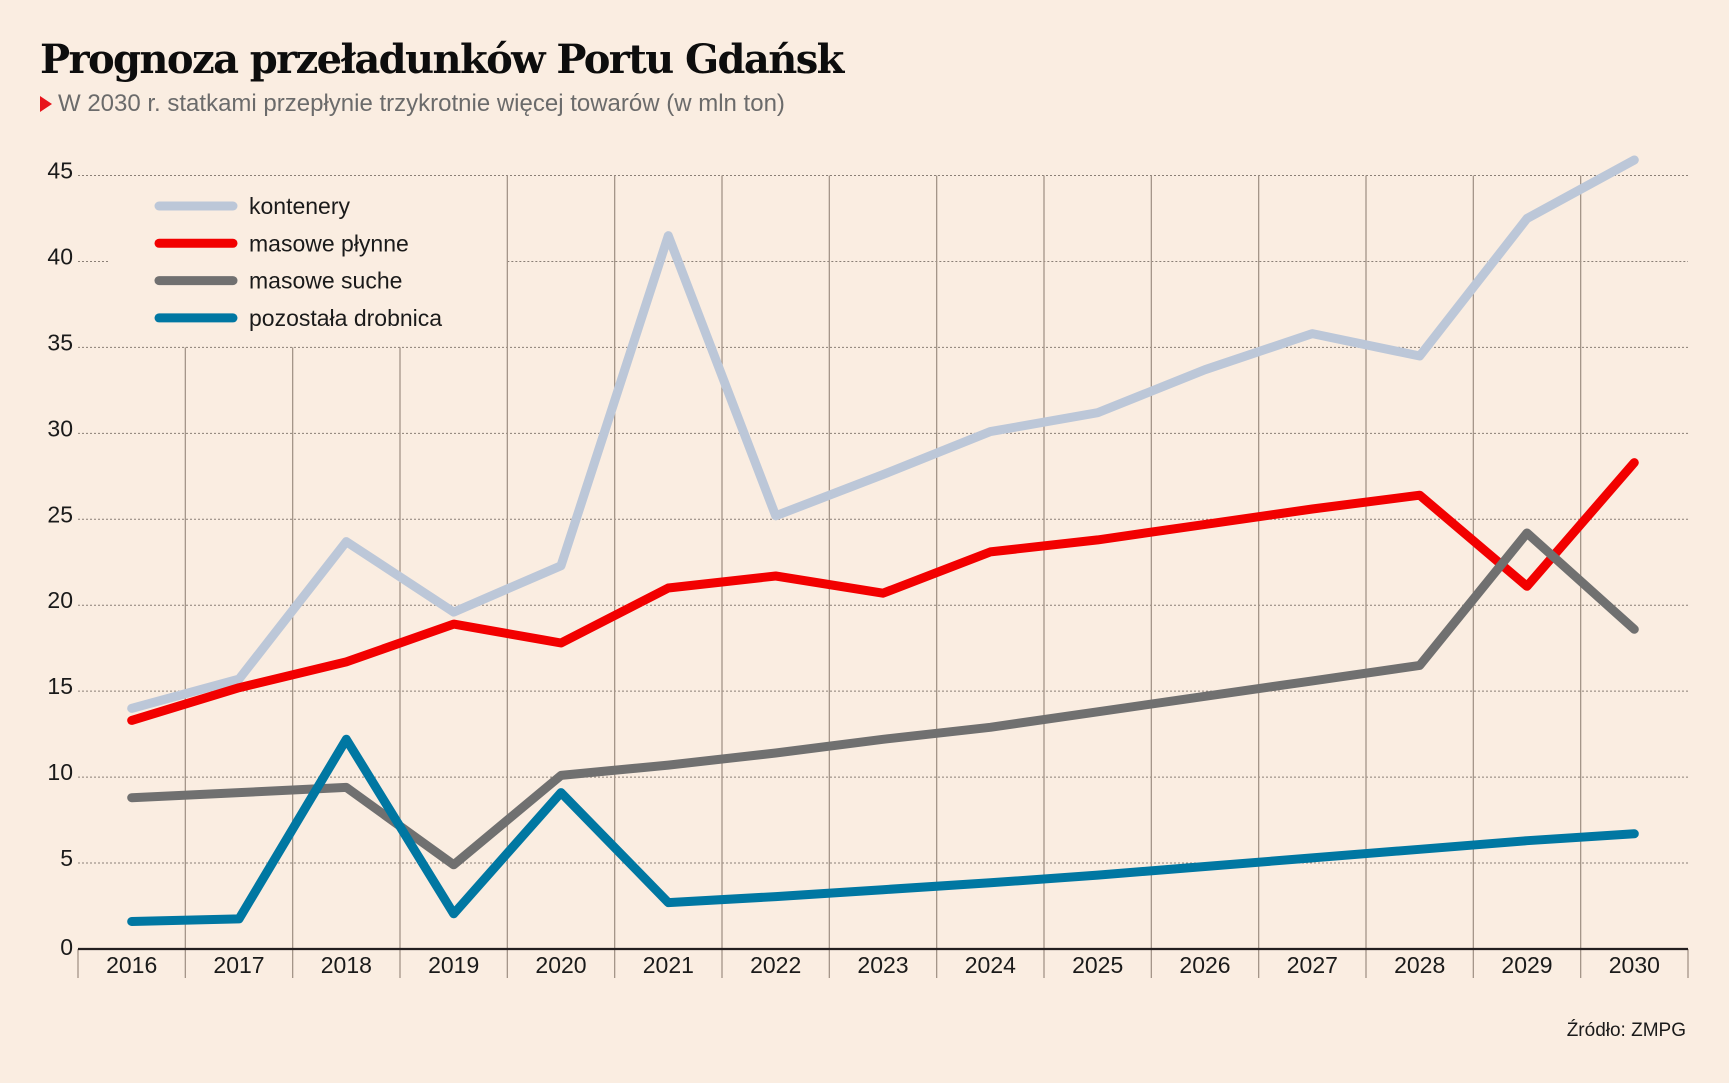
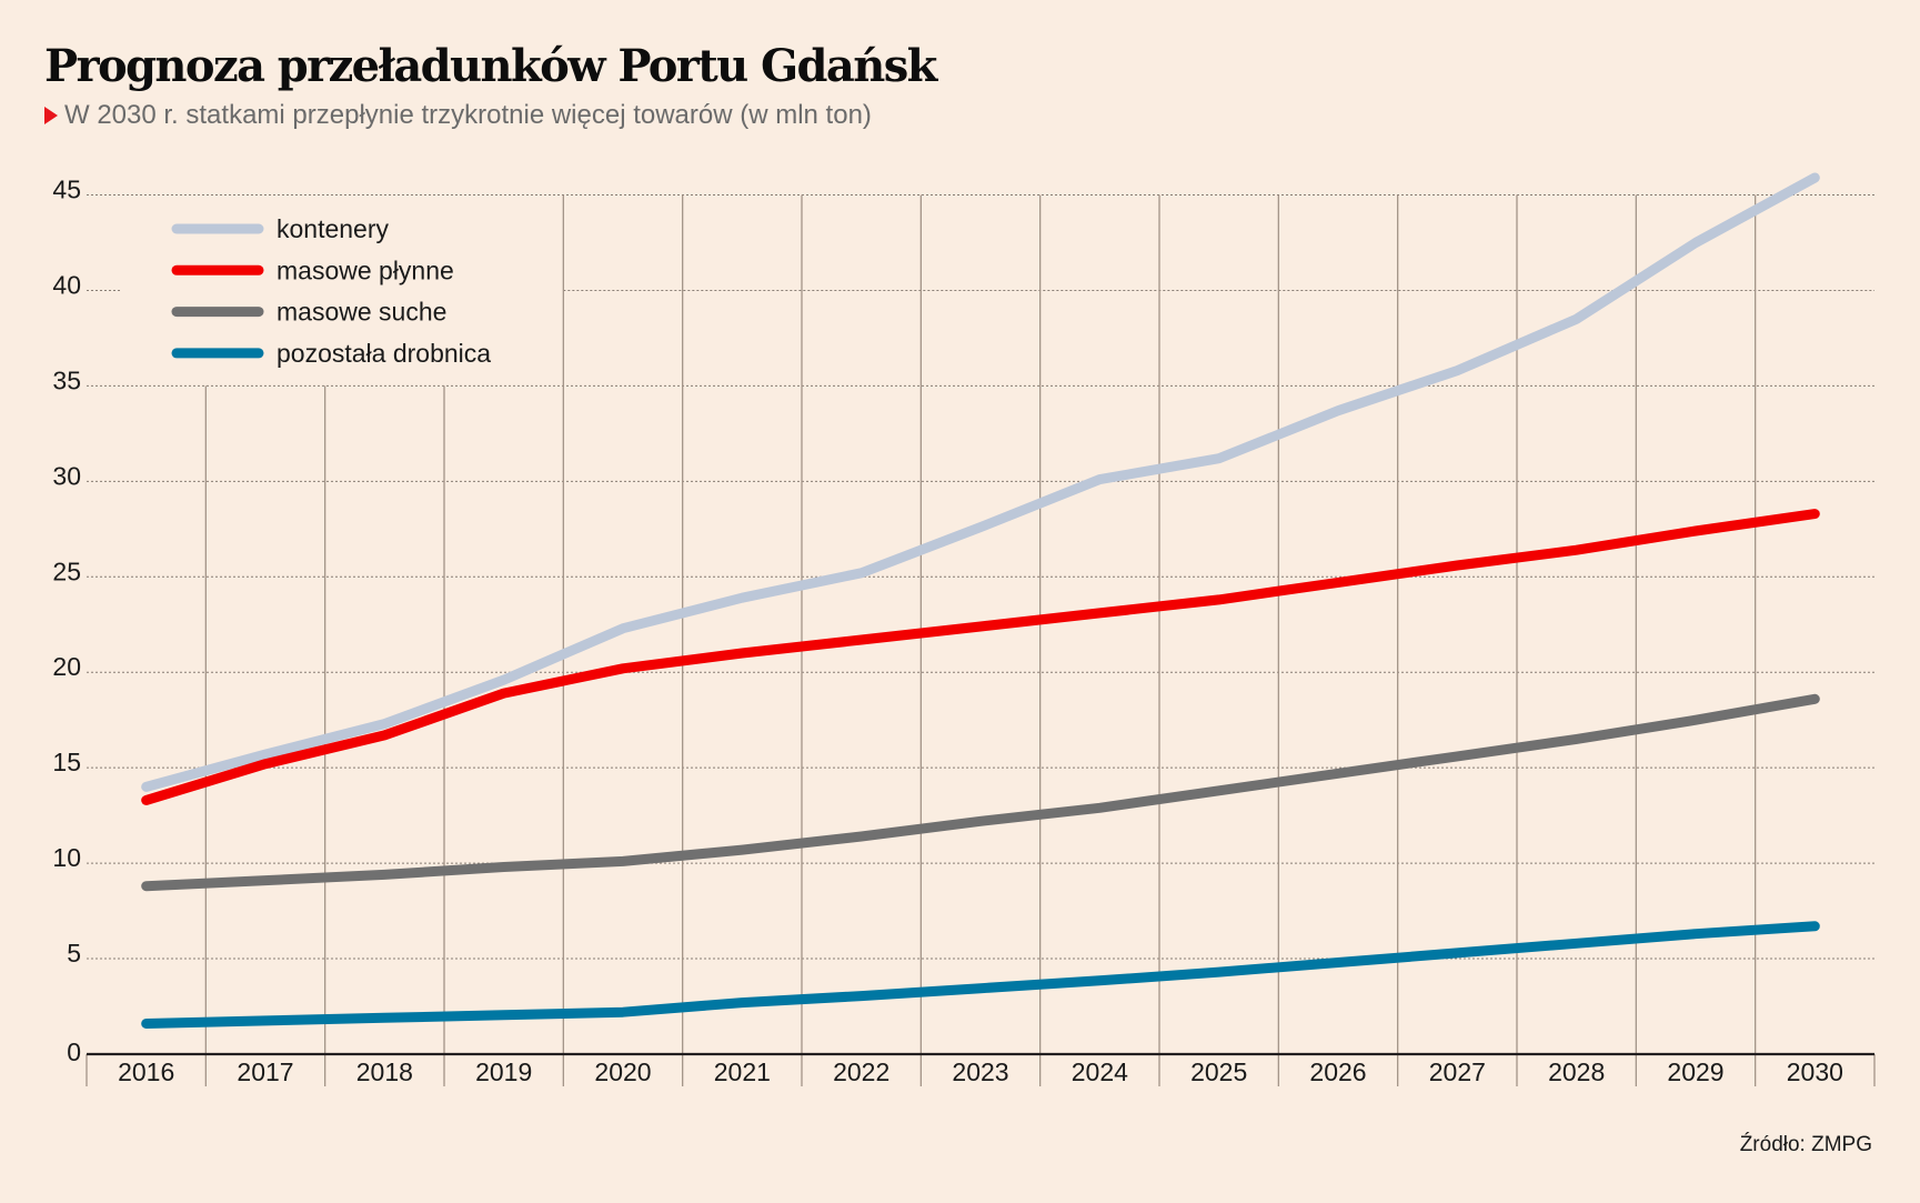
kontenery/2018: 23.7 -> 17.3
pozostała drobnica/2018: 12.2 -> 1.9
masowe suche/2019: 4.9 -> 9.8
masowe płynne/2020: 17.8 -> 20.2
pozostała drobnica/2020: 9.1 -> 2.2
kontenery/2021: 41.5 -> 23.9
masowe płynne/2023: 20.7 -> 22.4
kontenery/2028: 34.5 -> 38.5
masowe płynne/2029: 21.1 -> 27.4
masowe suche/2029: 24.2 -> 17.5
